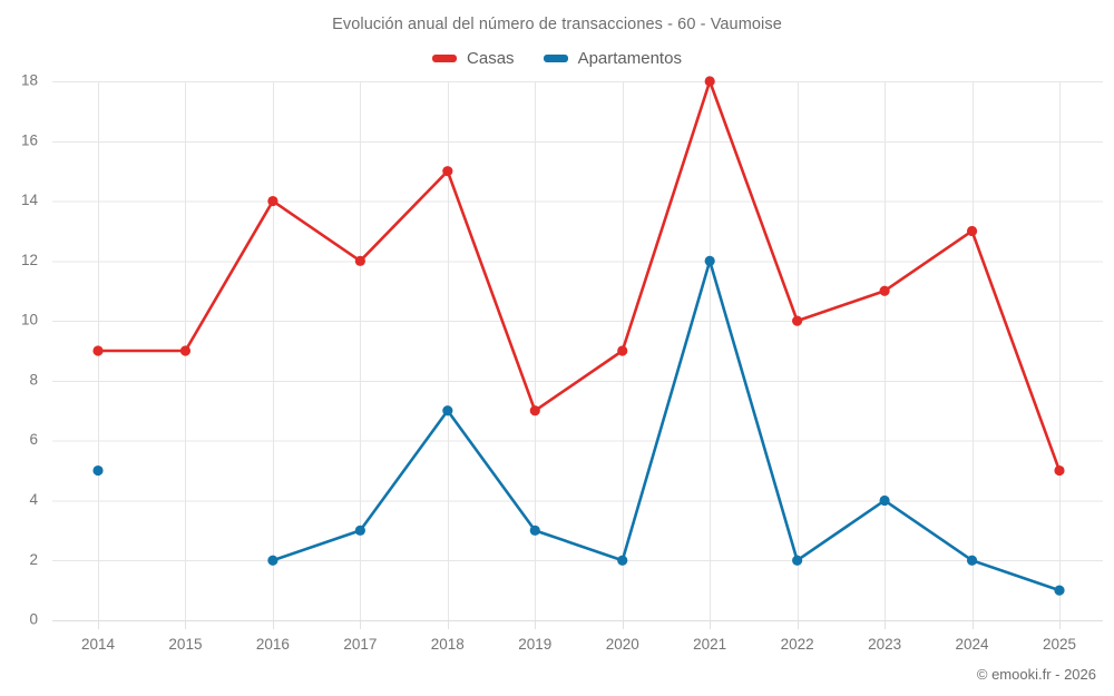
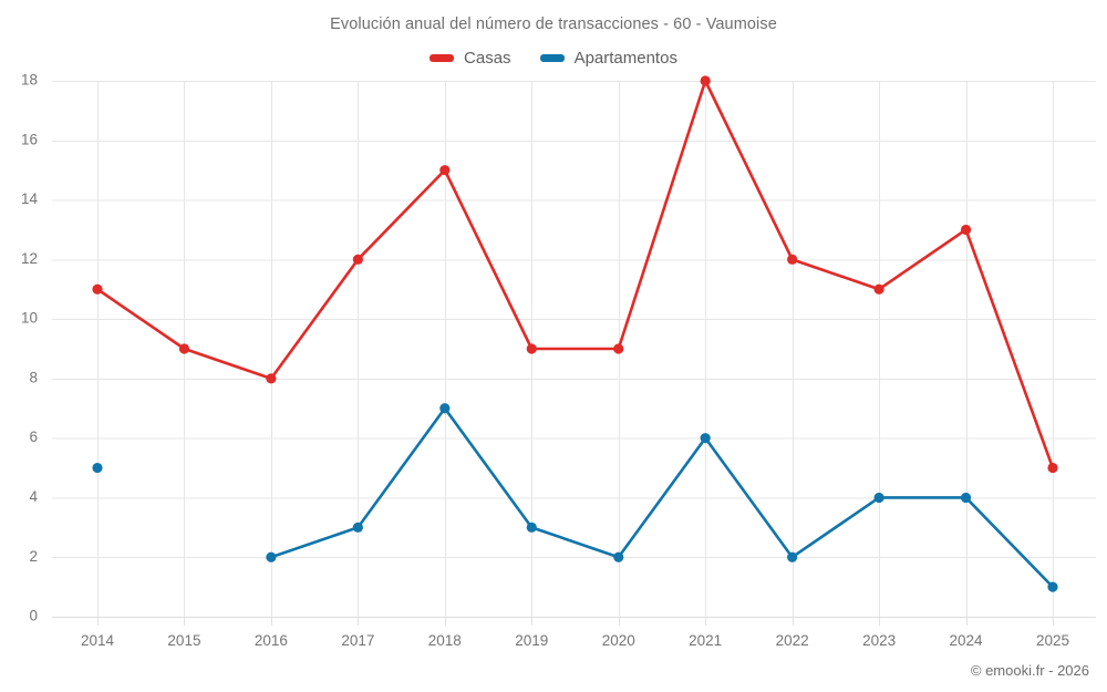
Casas/2014: 9 -> 11
Casas/2016: 14 -> 8
Casas/2019: 7 -> 9
Apartamentos/2021: 12 -> 6
Casas/2022: 10 -> 12
Apartamentos/2024: 2 -> 4
